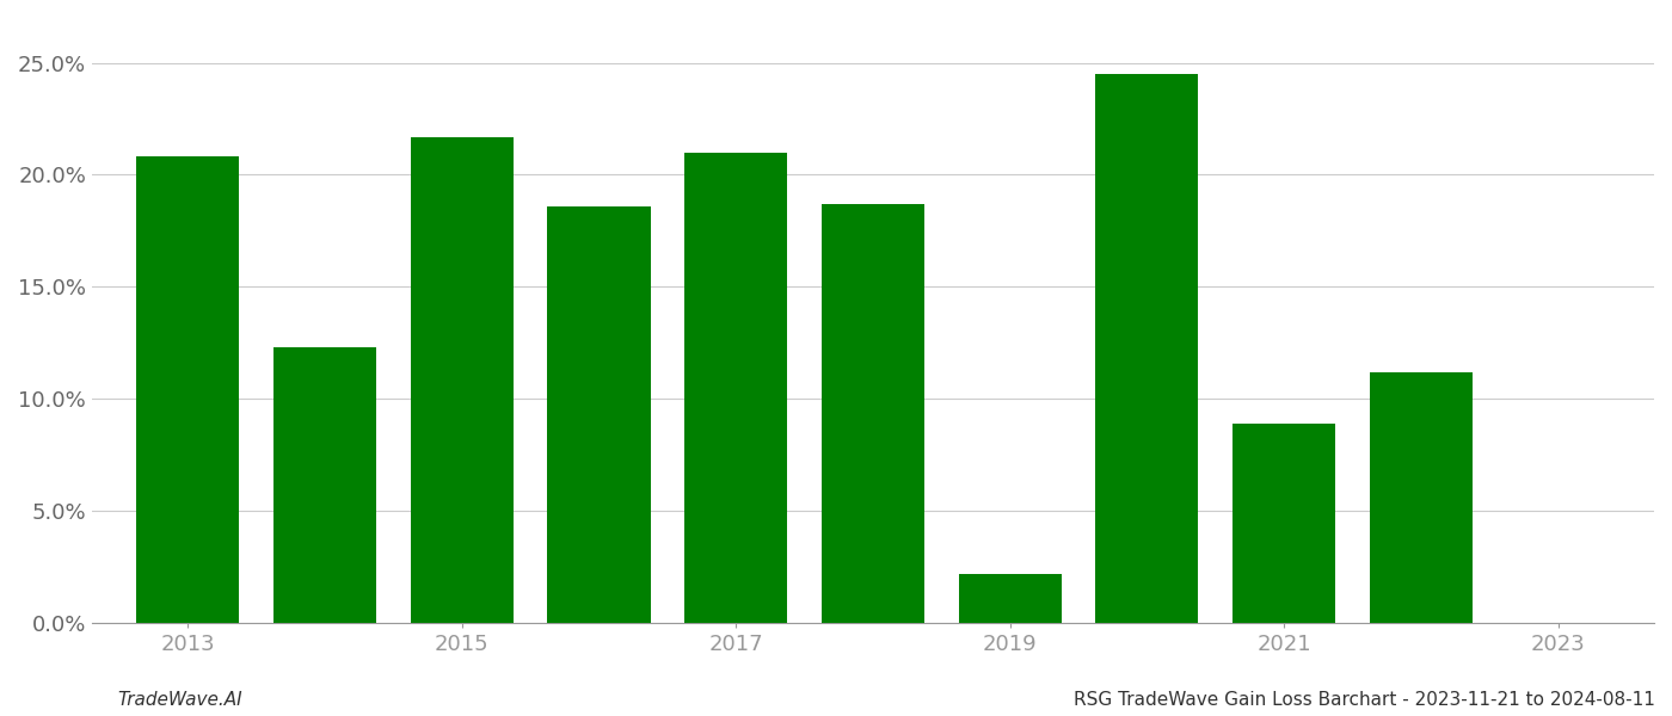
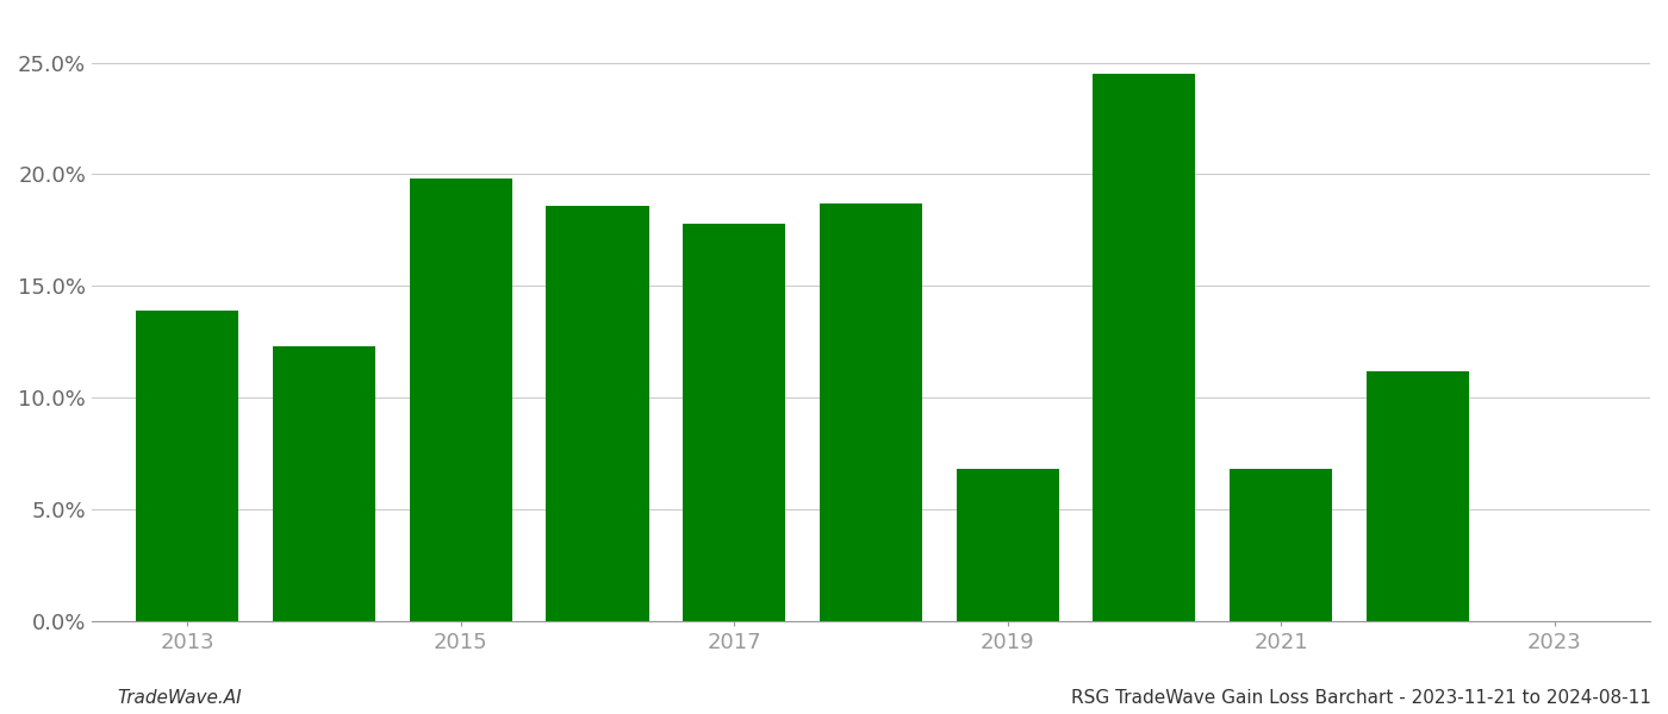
2013: 20.8% -> 13.9%
2015: 21.7% -> 19.8%
2017: 21.0% -> 17.8%
2019: 2.2% -> 6.8%
2021: 8.9% -> 6.8%
